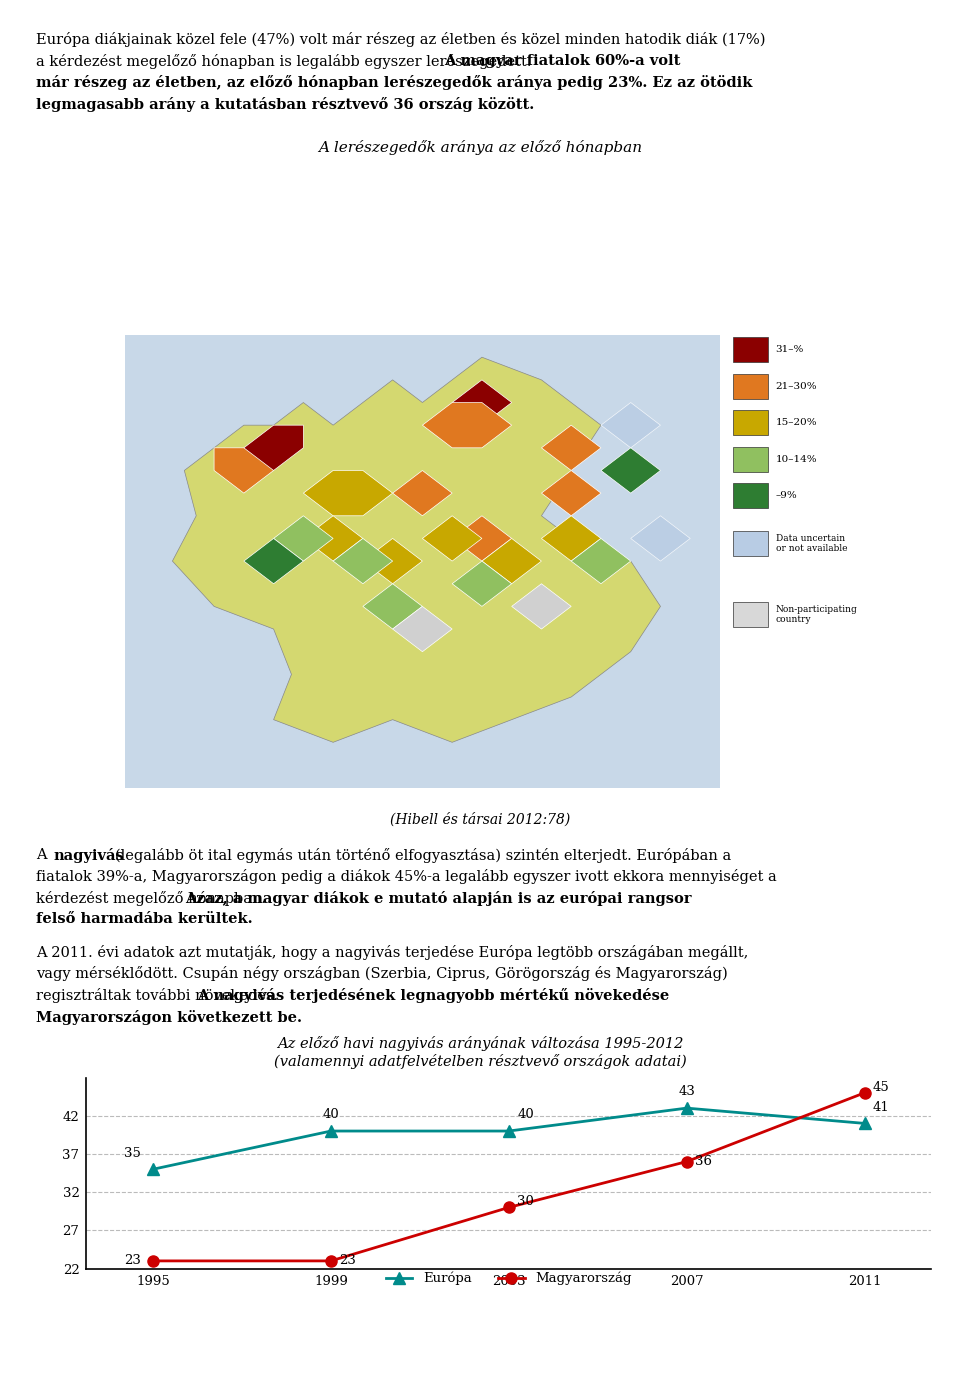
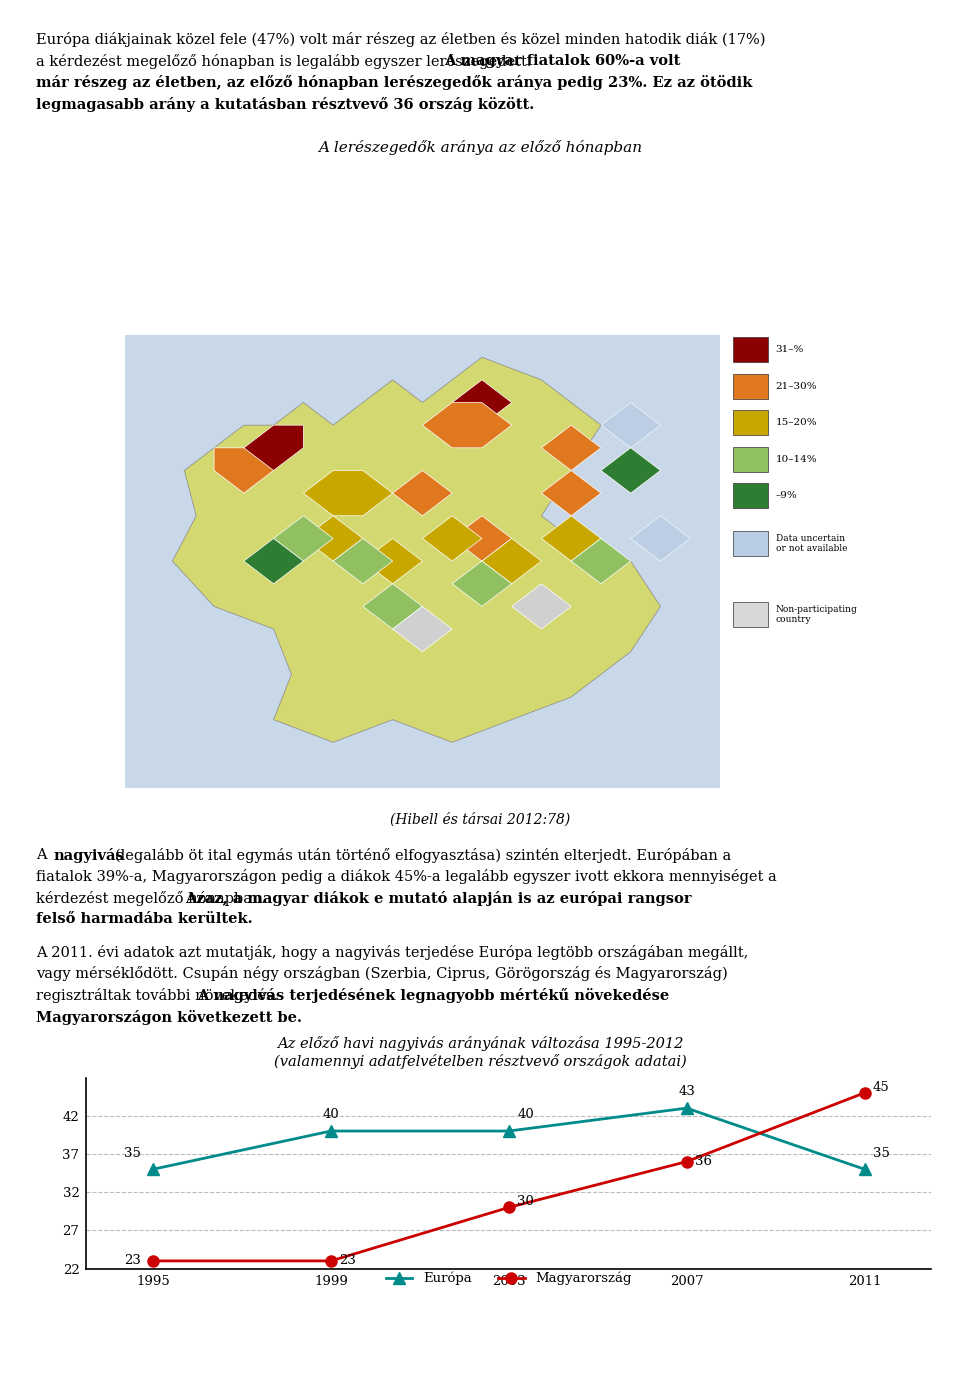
Európa/2011: 41 -> 35
